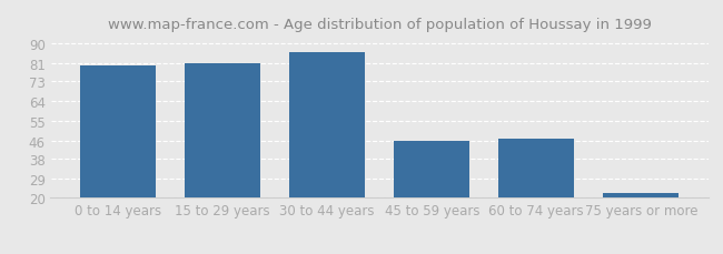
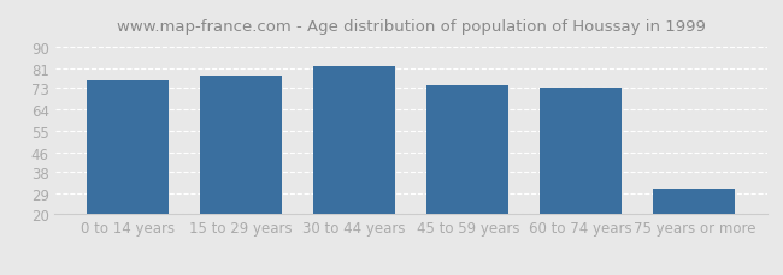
0 to 14 years: 80 -> 76
15 to 29 years: 81 -> 78
30 to 44 years: 86 -> 82
45 to 59 years: 46 -> 74
60 to 74 years: 47 -> 73
75 years or more: 22 -> 31
